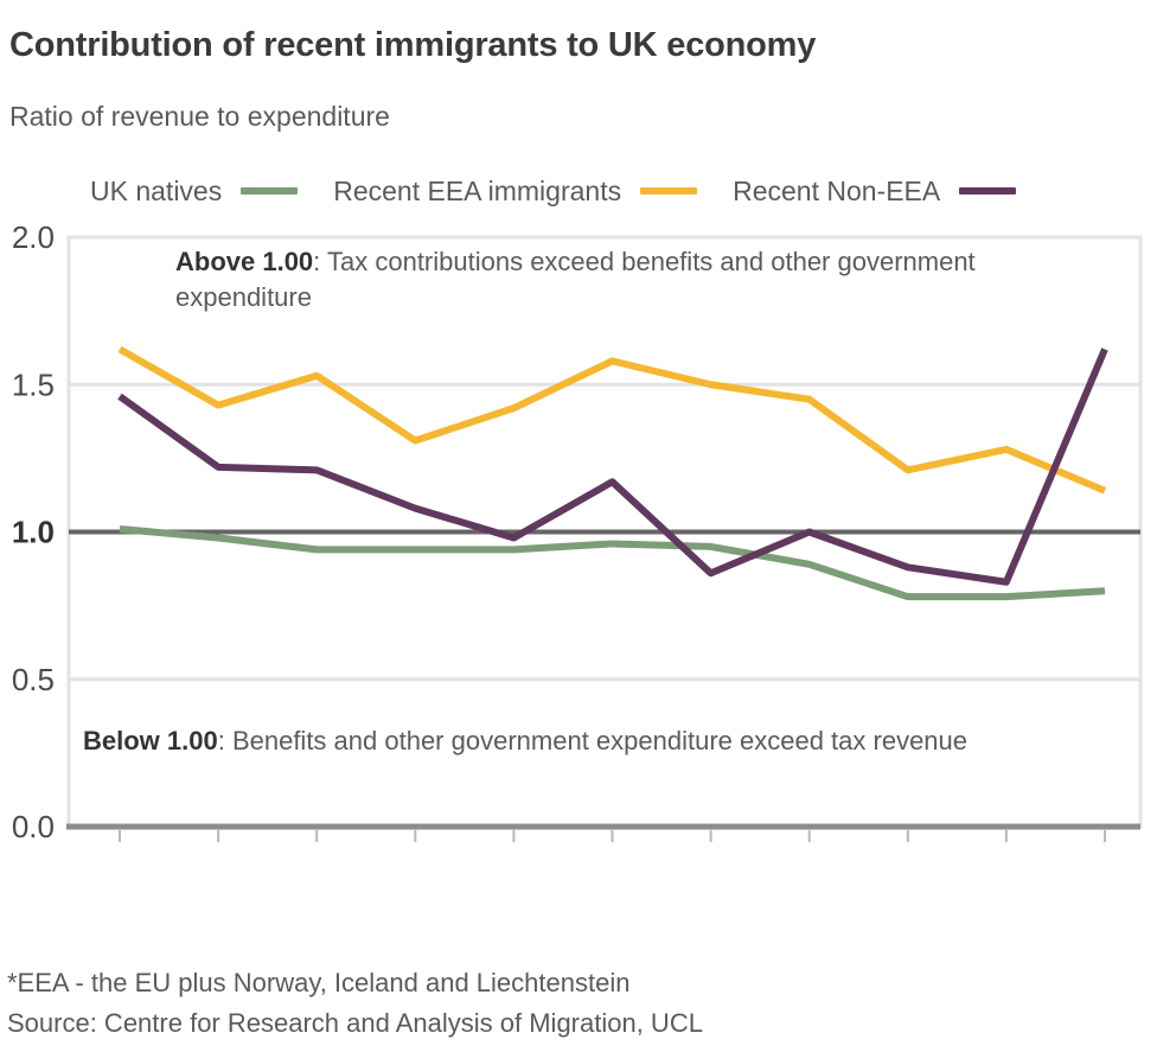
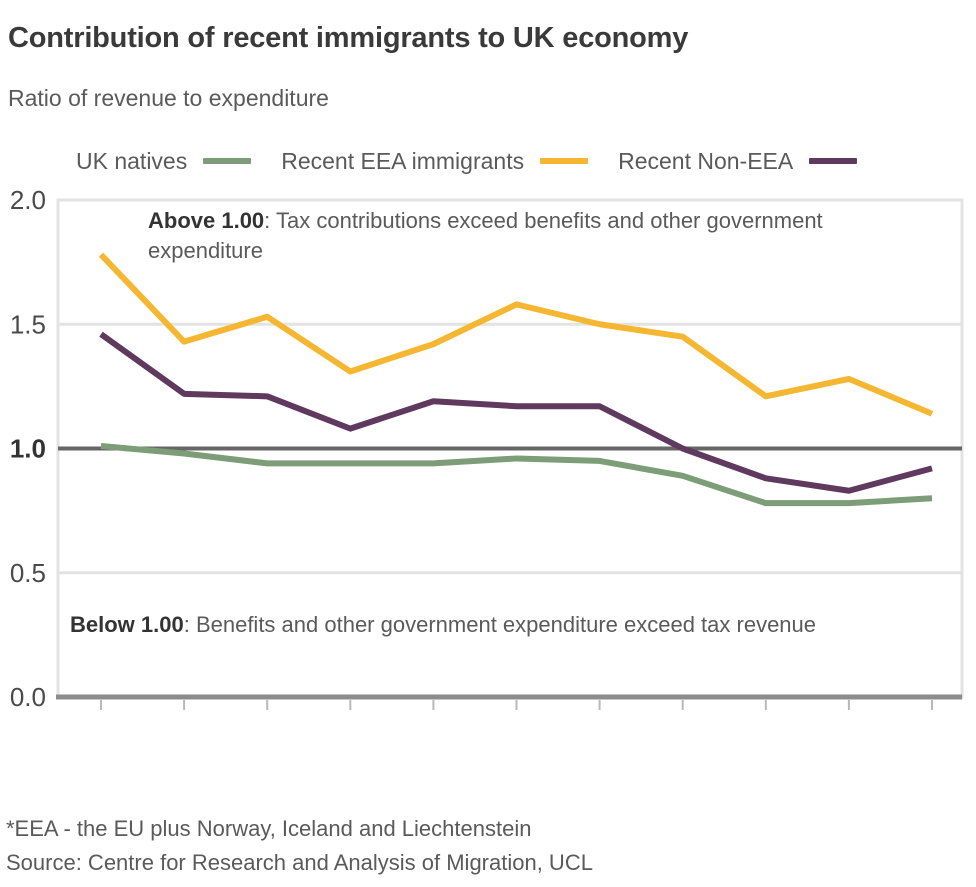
Recent EEA immigrants/2001: 1.62 -> 1.78
Recent Non-EEA/2005: 0.98 -> 1.19
Recent Non-EEA/2007: 0.86 -> 1.17
Recent Non-EEA/2011: 1.62 -> 0.92
